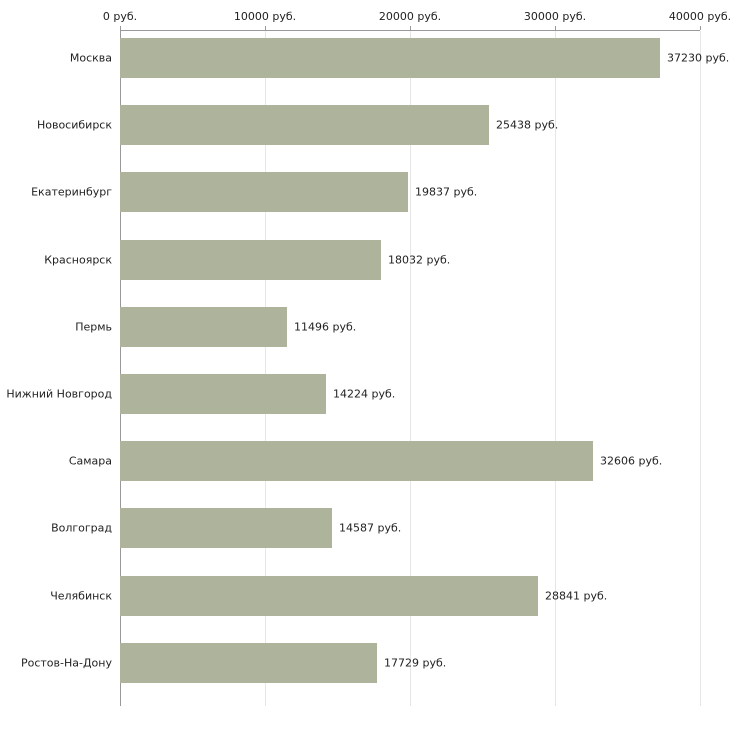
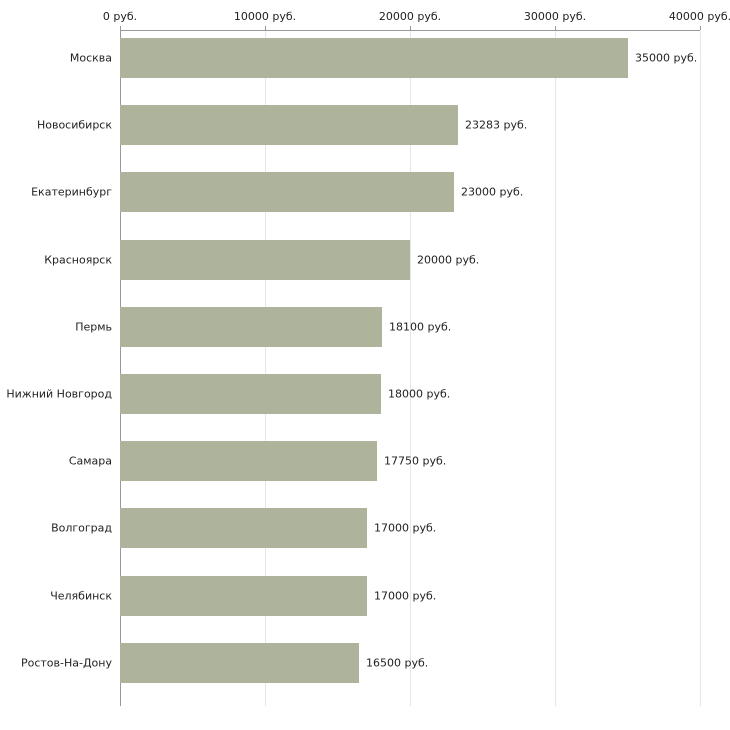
Москва: 37230 -> 35000
Новосибирск: 25438 -> 23283
Екатеринбург: 19837 -> 23000
Красноярск: 18032 -> 20000
Пермь: 11496 -> 18100
Нижний Новгород: 14224 -> 18000
Самара: 32606 -> 17750
Волгоград: 14587 -> 17000
Челябинск: 28841 -> 17000
Ростов-На-Дону: 17729 -> 16500
